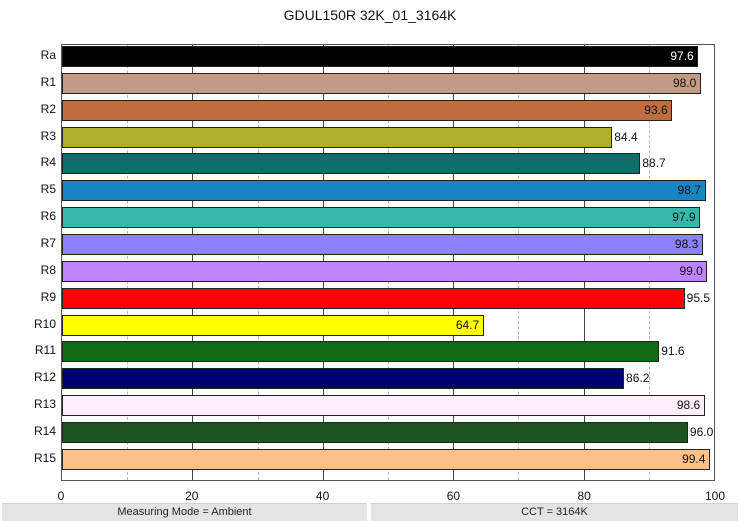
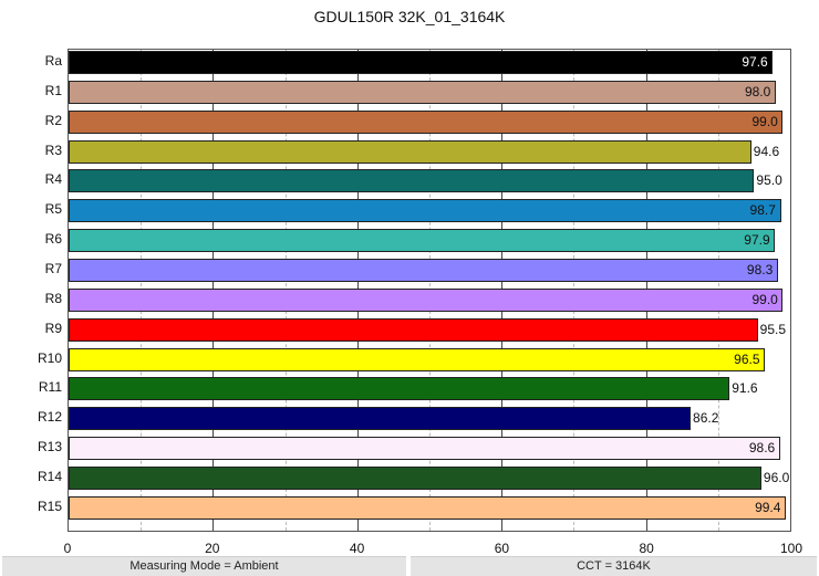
R2: 93.6 -> 99.0
R3: 84.4 -> 94.6
R4: 88.7 -> 95.0
R10: 64.7 -> 96.5
